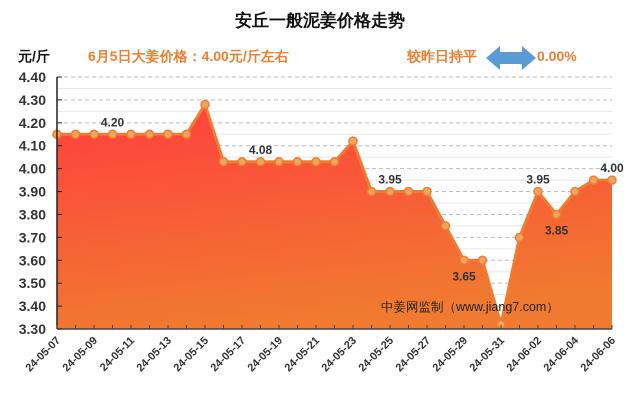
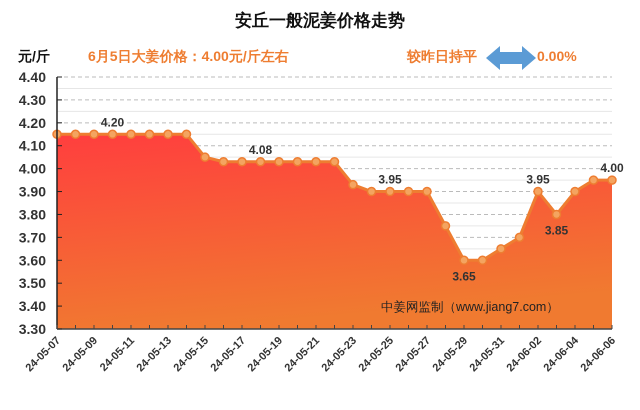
24-05-15: 4.33 -> 4.10
24-05-23: 4.17 -> 3.98
24-05-31: 3.37 -> 3.70
